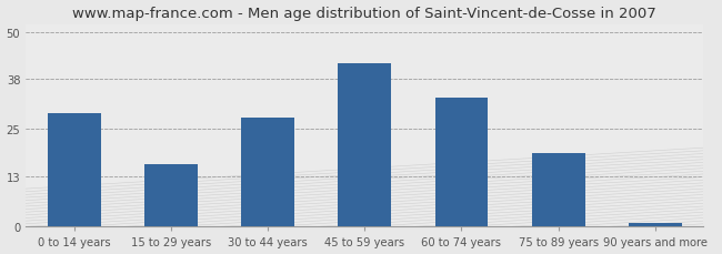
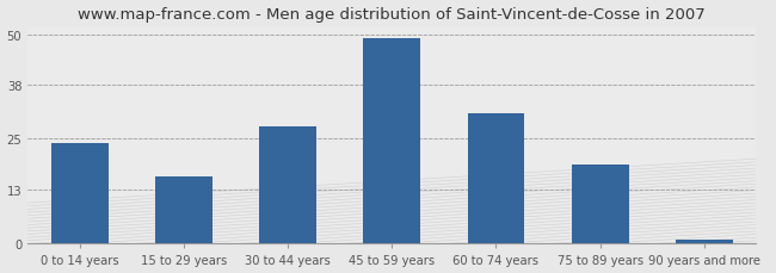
0 to 14 years: 29 -> 24
45 to 59 years: 42 -> 49
60 to 74 years: 33 -> 31
